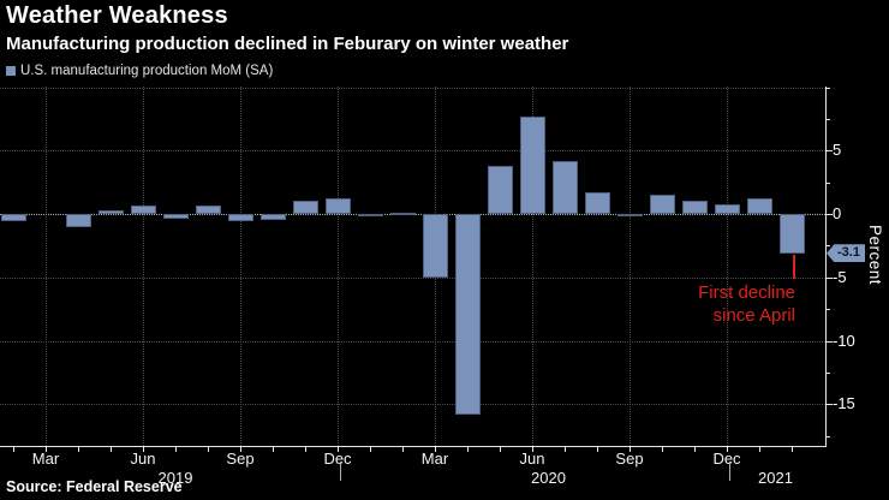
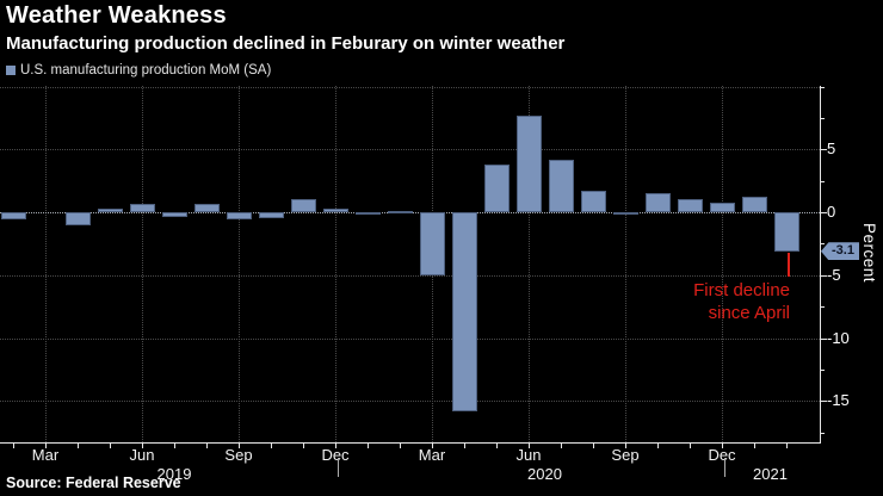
Dec 2019: 1.2 -> 0.3
